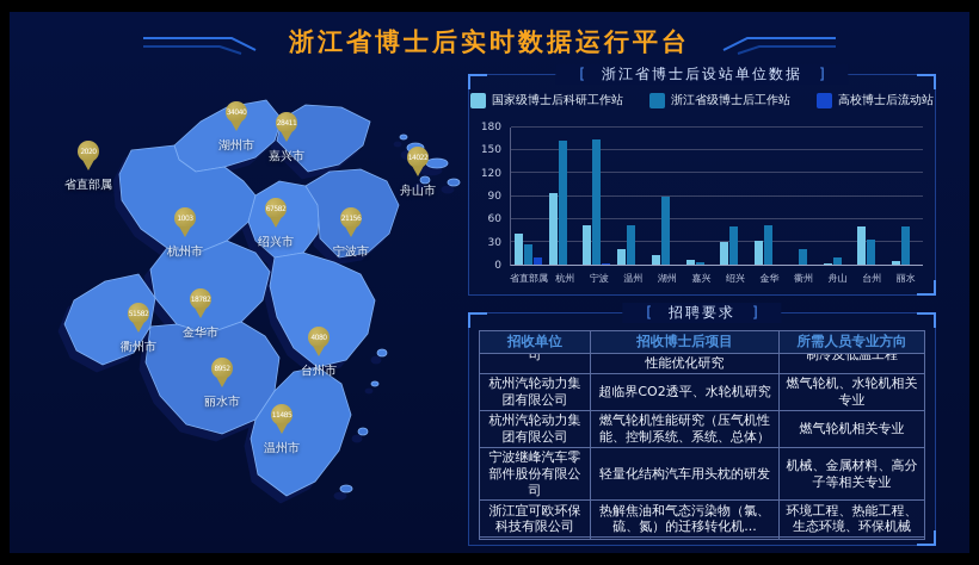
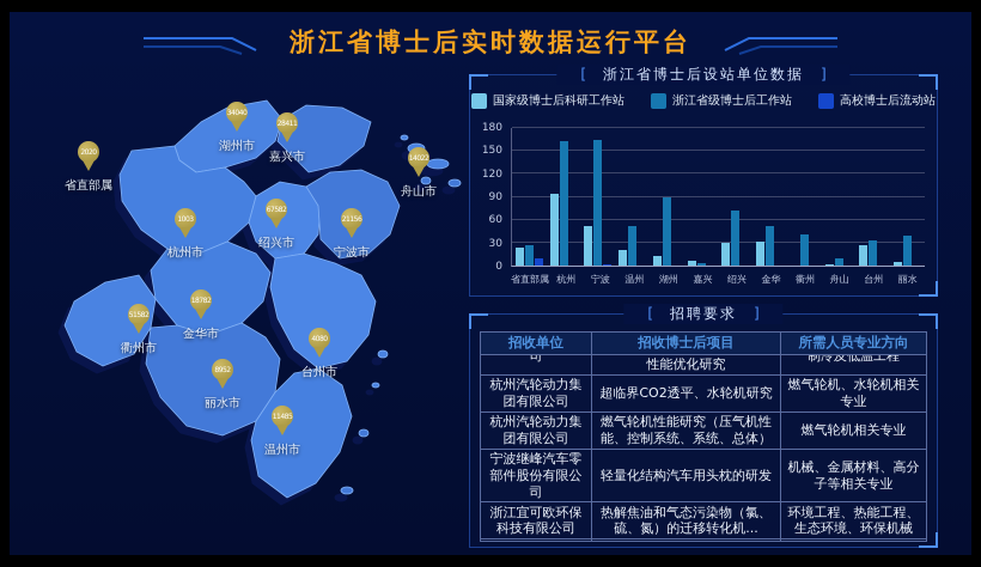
国家级博士后科研工作站/省直部属: 40 -> 20
浙江省级博士后工作站/绍兴: 50 -> 70
浙江省级博士后工作站/衢州: 20 -> 40
国家级博士后科研工作站/台州: 50 -> 30
浙江省级博士后工作站/丽水: 50 -> 40
